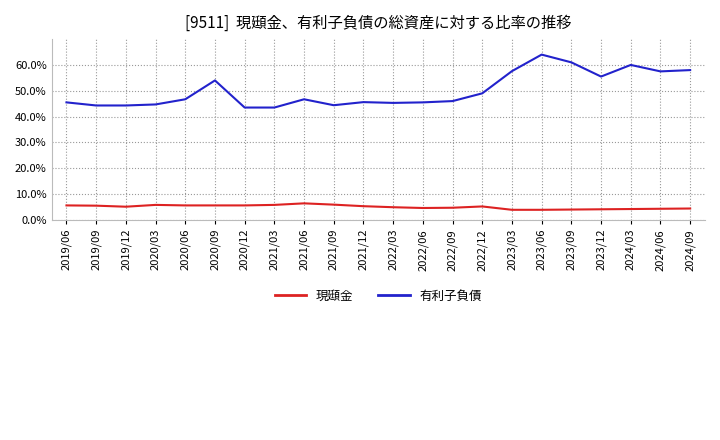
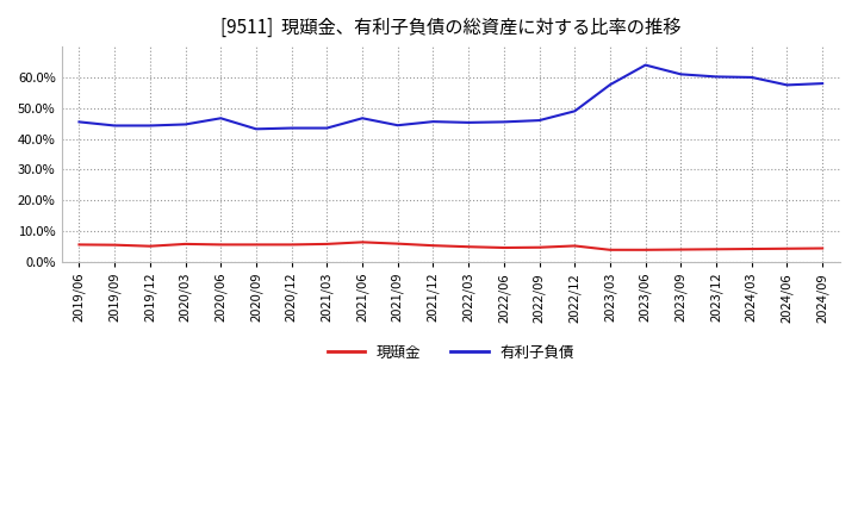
有利子負債/2020/09: 54.0% -> 43.2%
有利子負債/2023/12: 55.5% -> 60.2%
